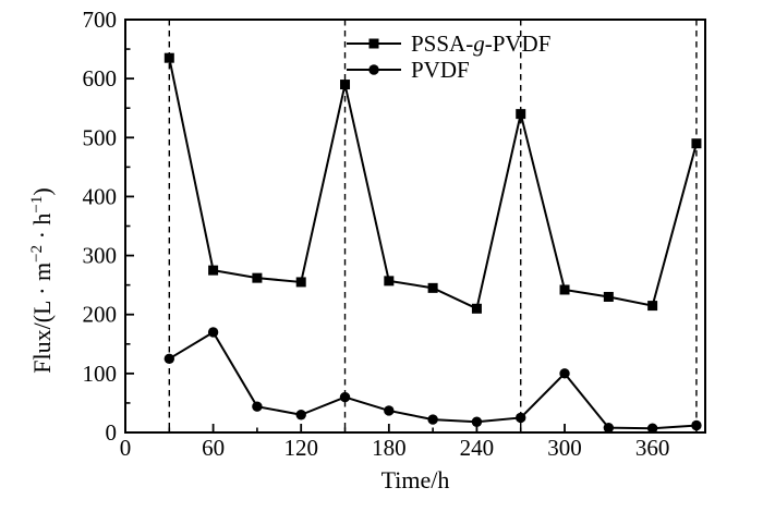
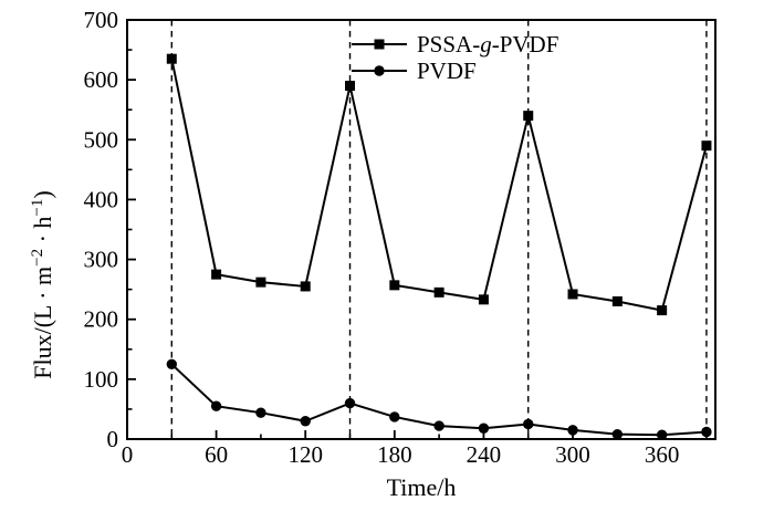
PVDF/60: 170 -> 60
PSSA-g-PVDF/240: 210 -> 230
PVDF/300: 100 -> 20
